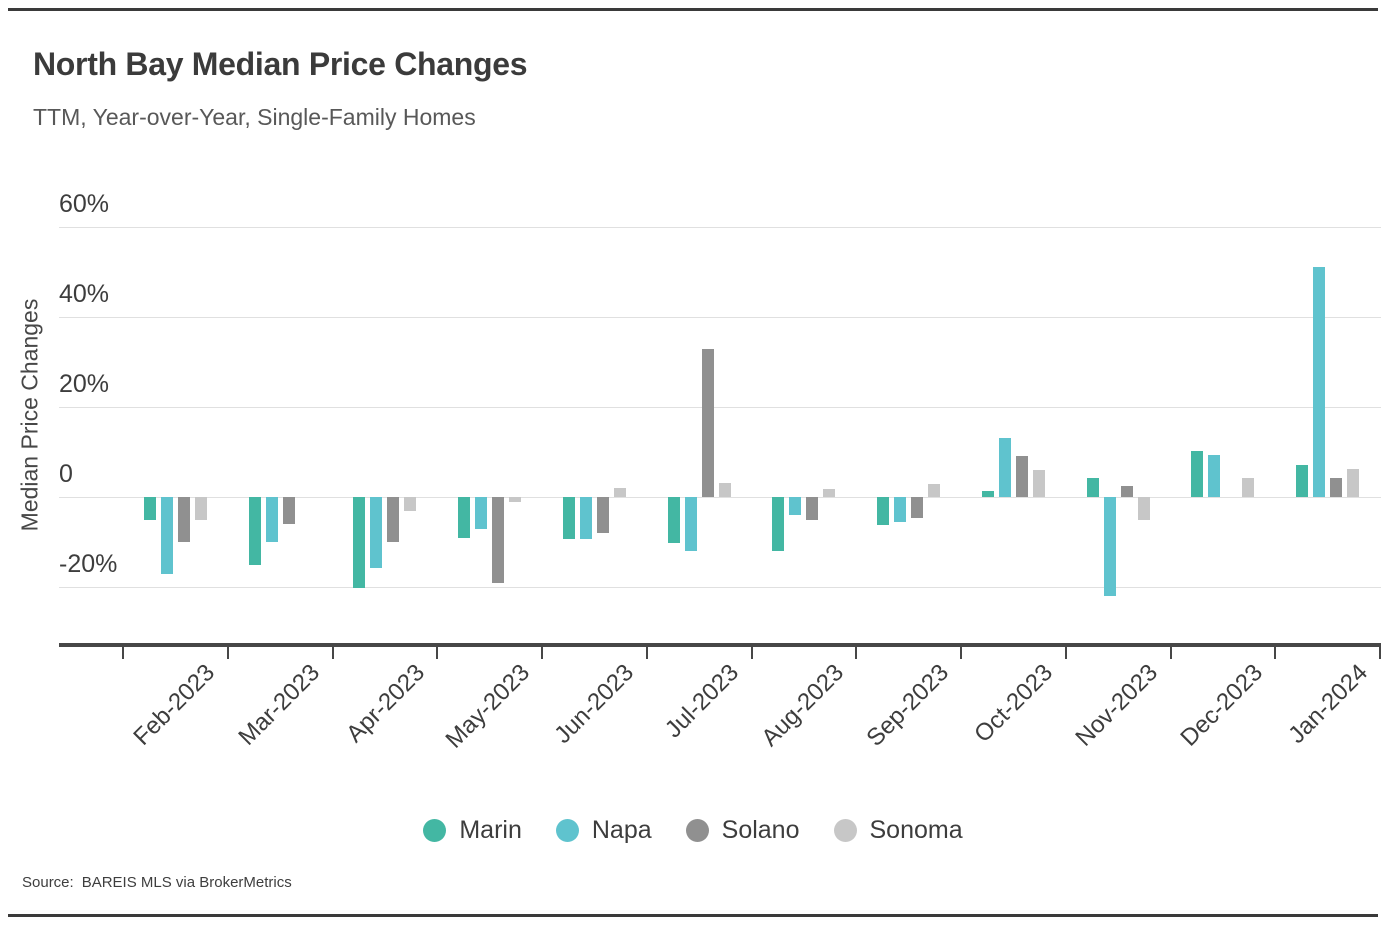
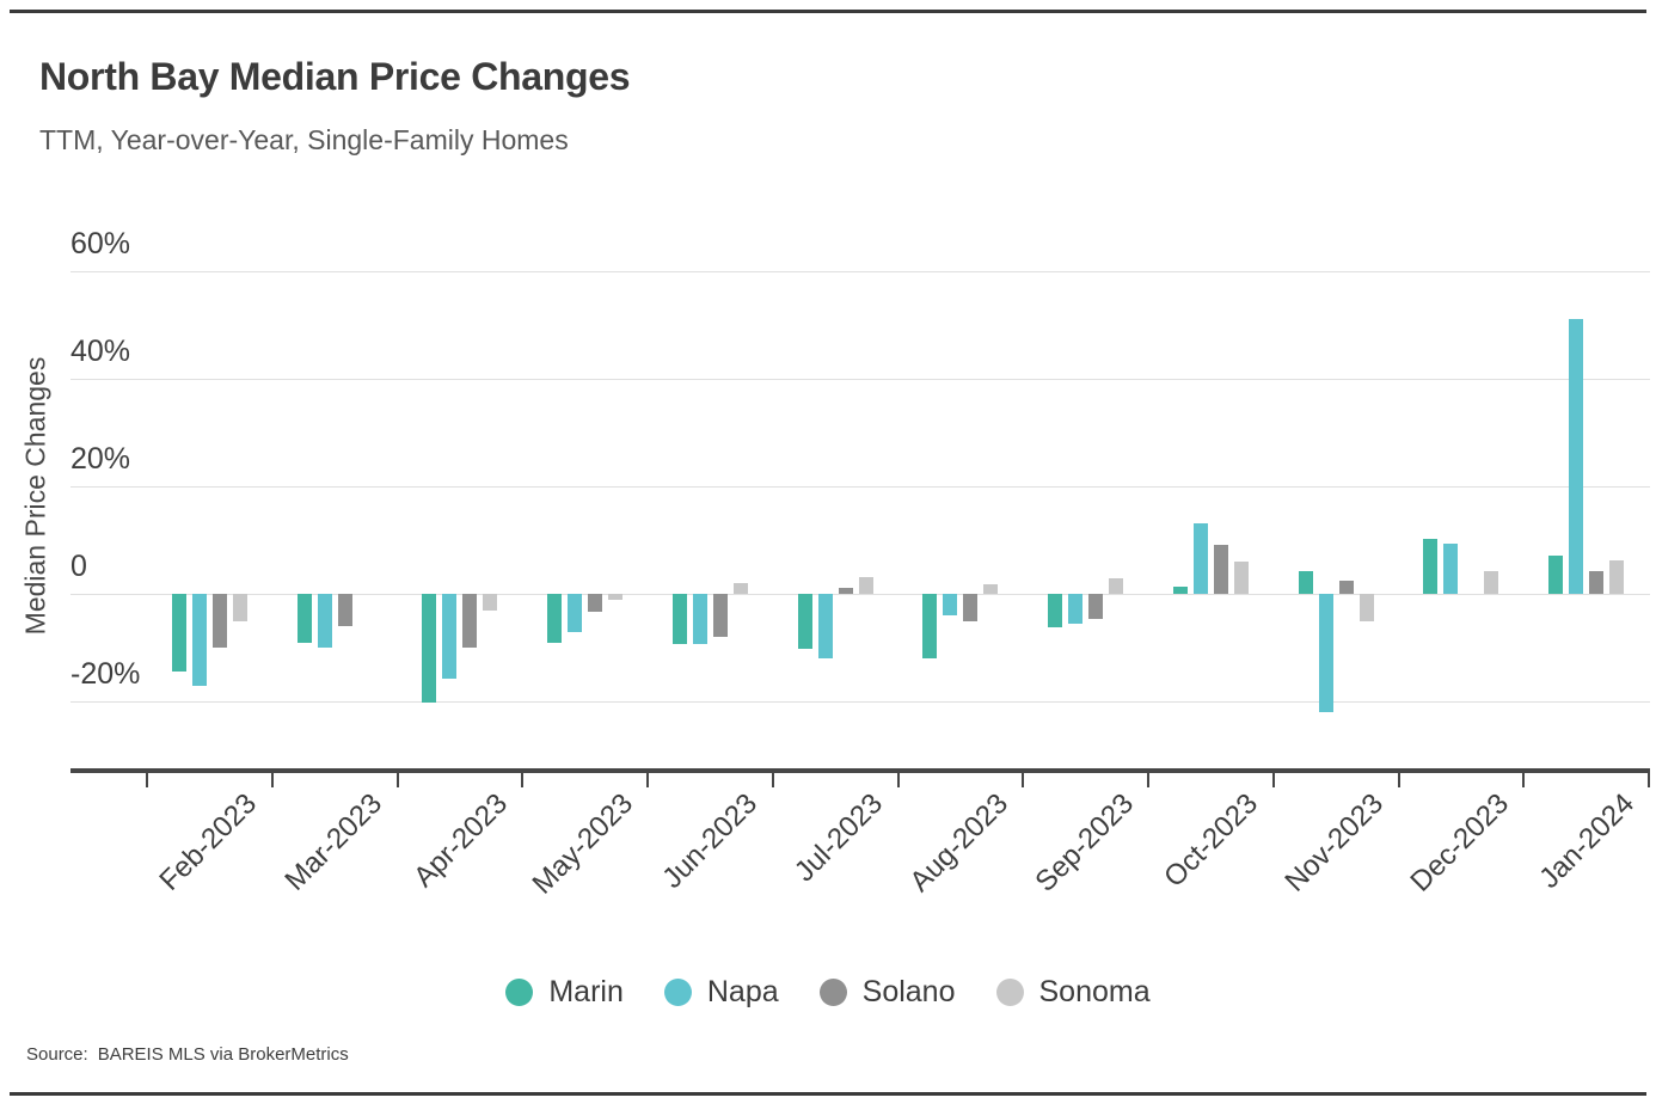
Marin/Feb-2023: -5% -> -14%
Marin/Mar-2023: -15% -> -9%
Solano/May-2023: -19% -> -3%
Solano/Jul-2023: 33% -> 1%
